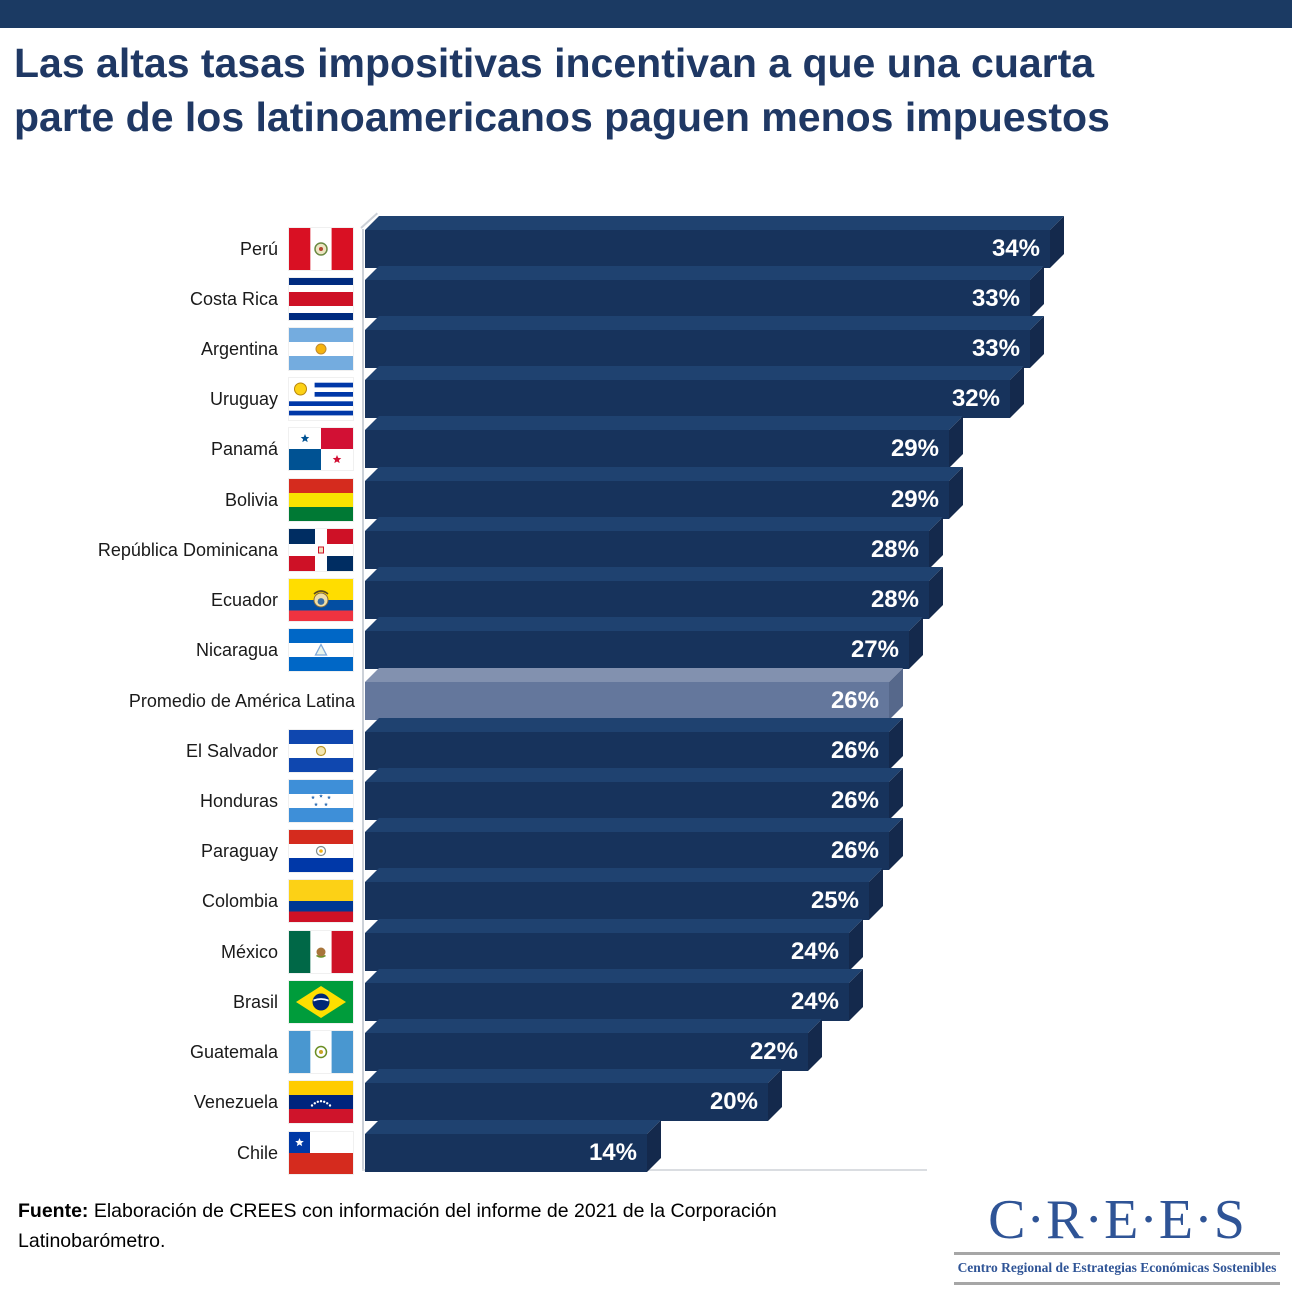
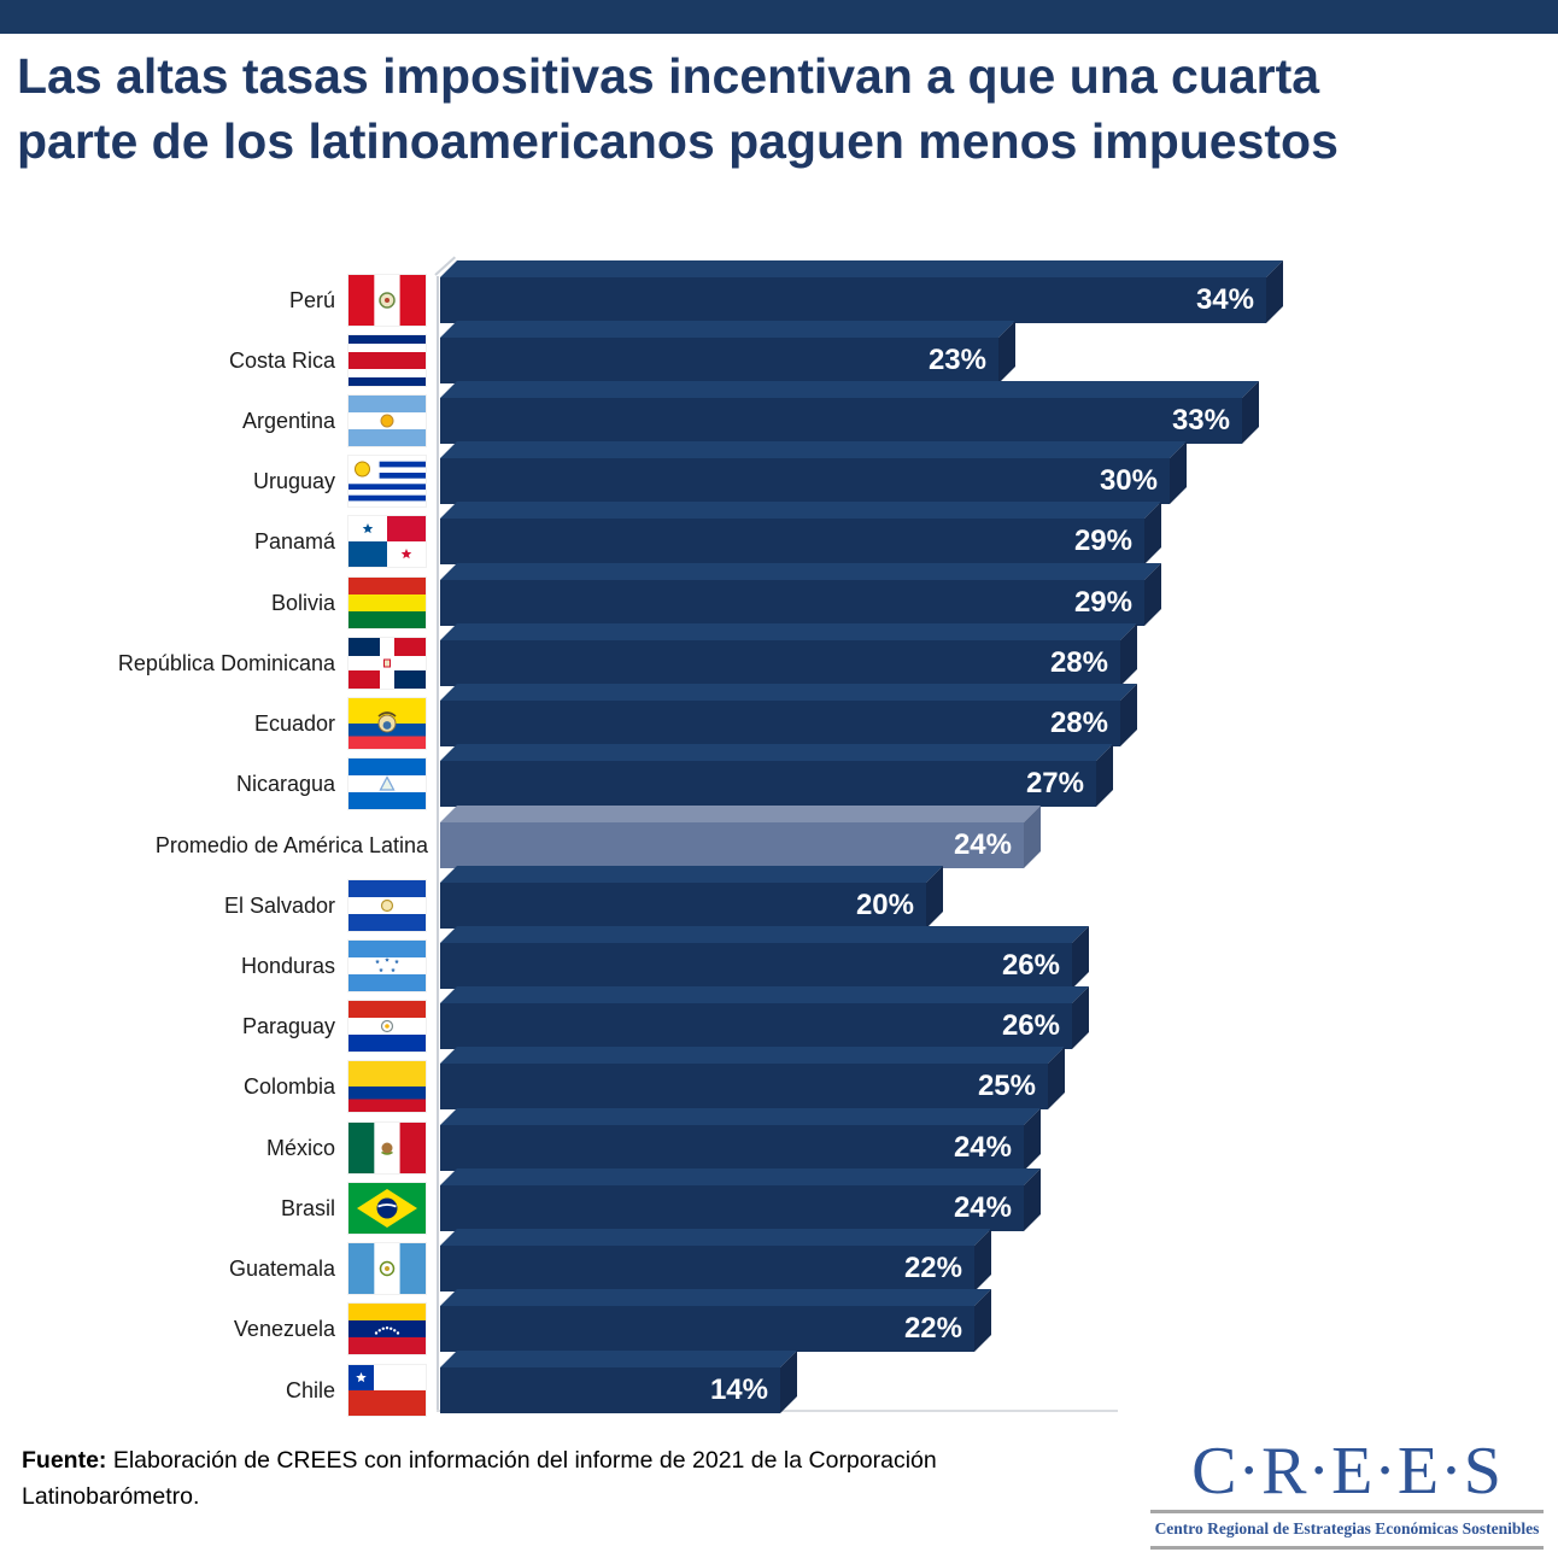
Costa Rica: 33% -> 23%
Uruguay: 32% -> 30%
Promedio de América Latina: 26% -> 24%
El Salvador: 26% -> 20%
Venezuela: 20% -> 22%
